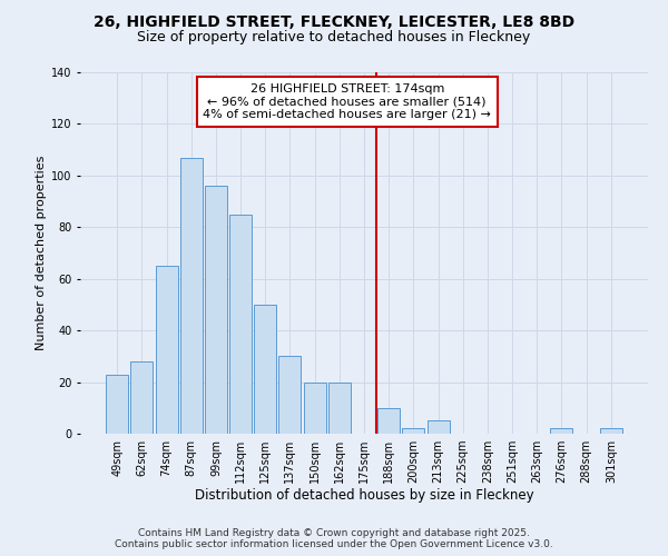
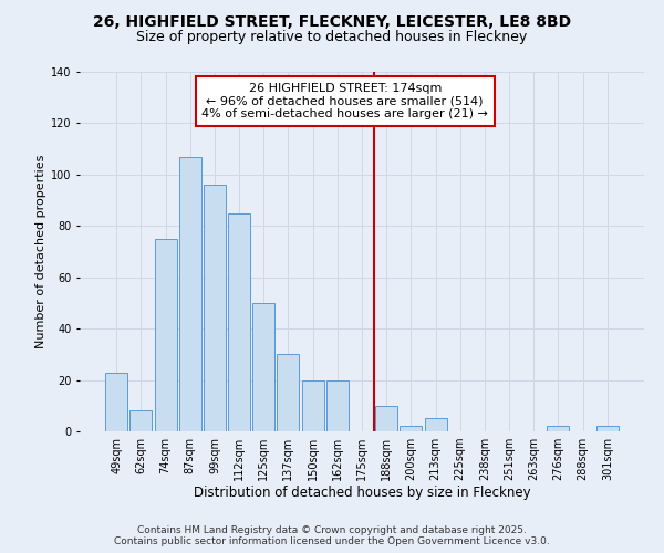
62sqm: 28 -> 8
74sqm: 65 -> 75
